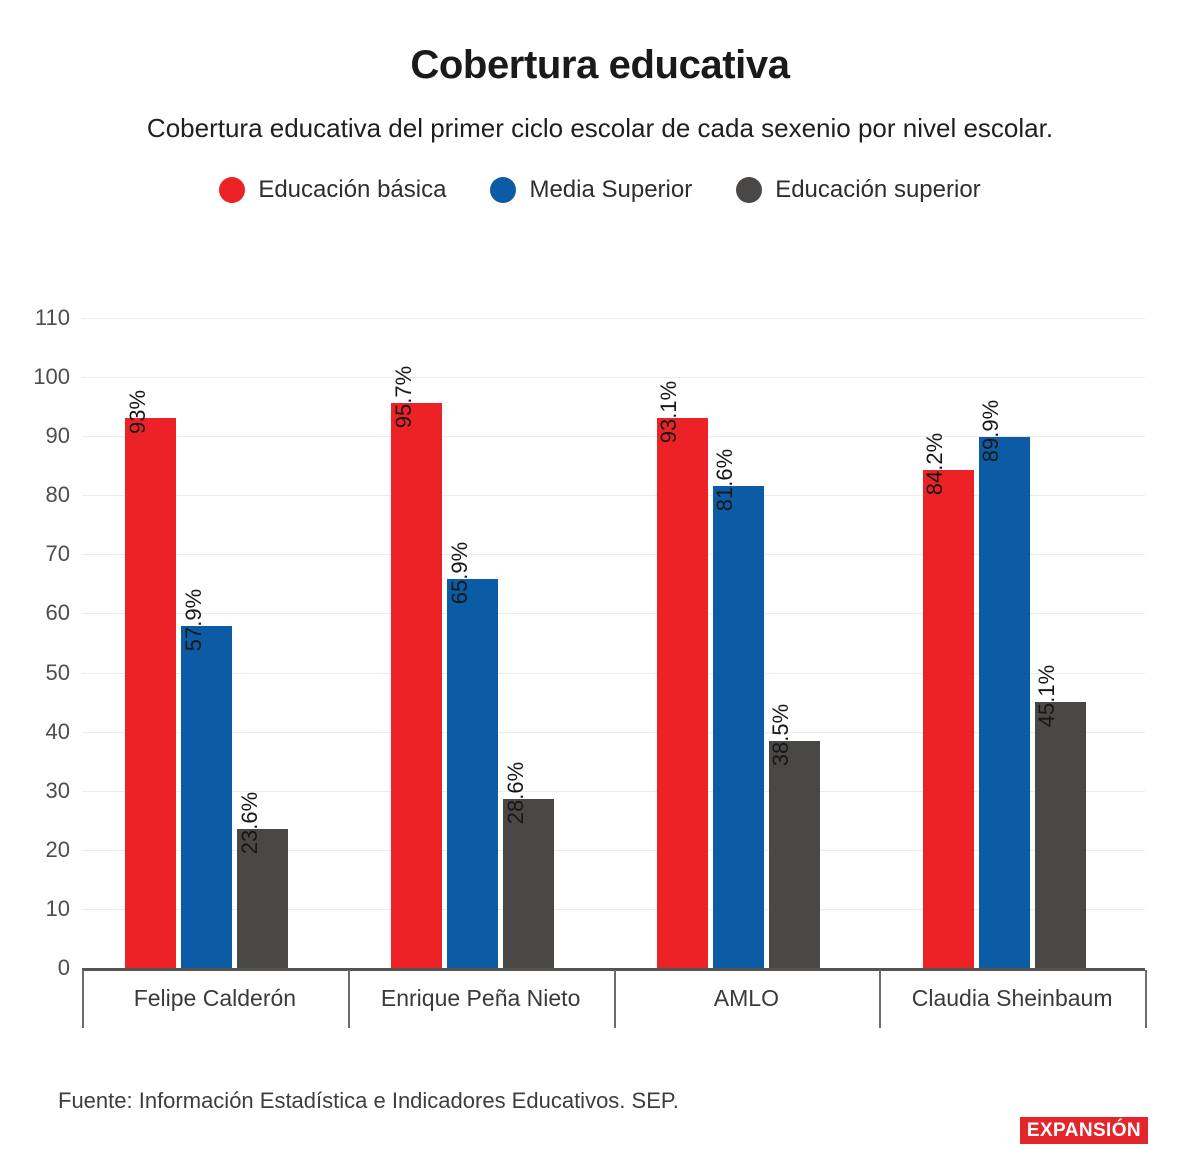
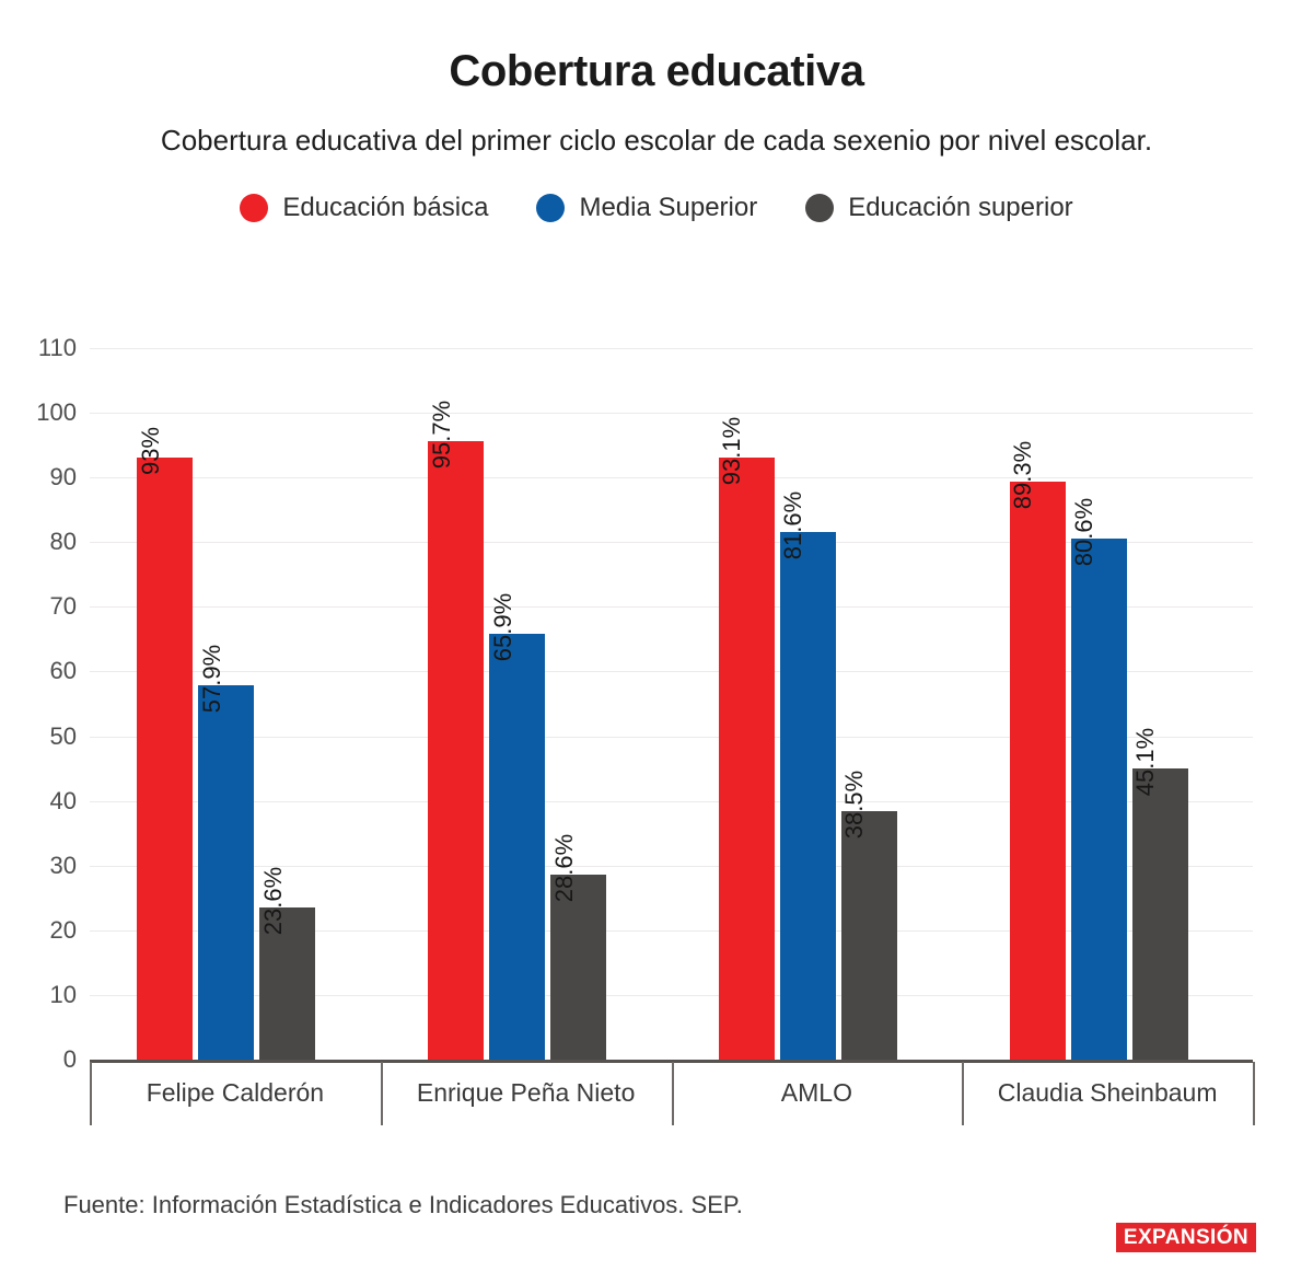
Educación básica/Claudia Sheinbaum: 84.2% -> 89.3%
Media Superior/Claudia Sheinbaum: 89.9% -> 80.6%
